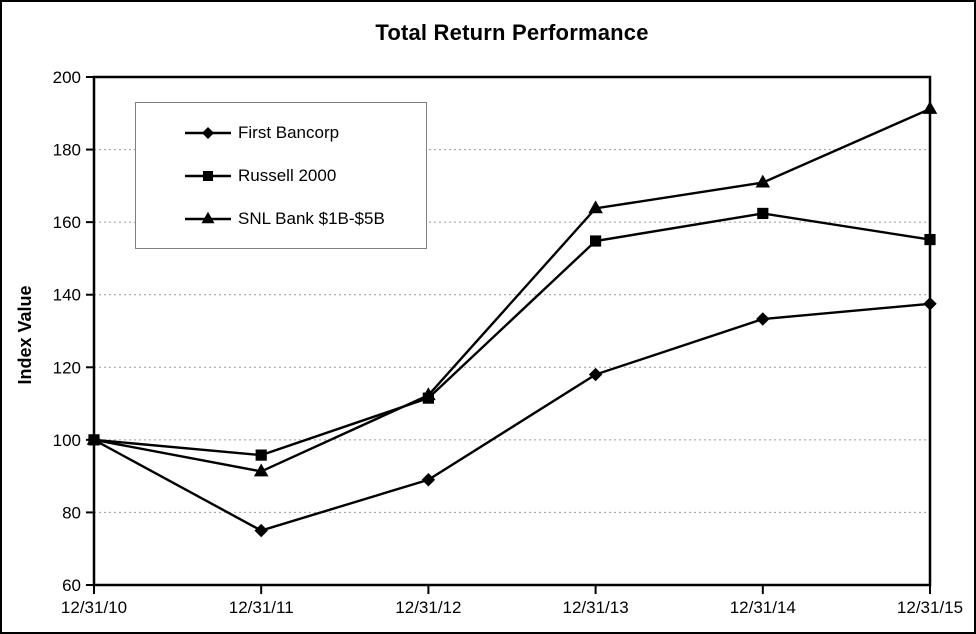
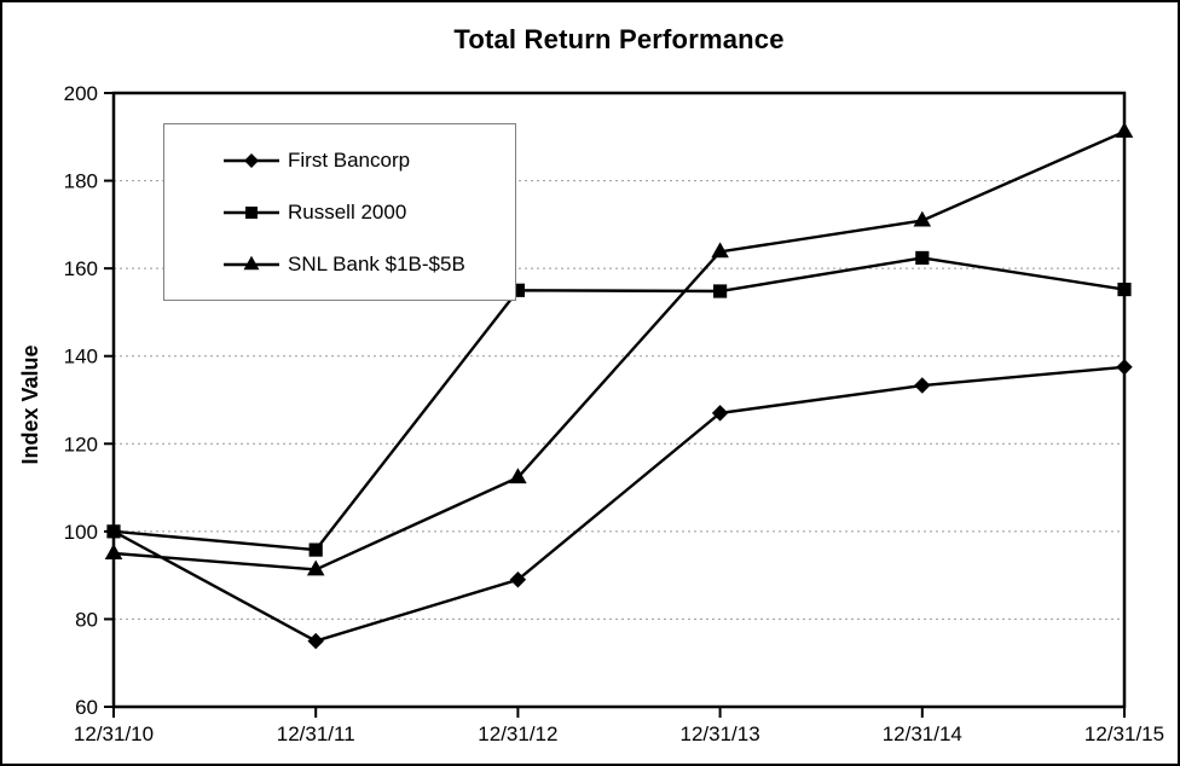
SNL Bank $1B-$5B/12/31/10: 100 -> 95
Russell 2000/12/31/12: 112 -> 155
First Bancorp/12/31/13: 118 -> 127
